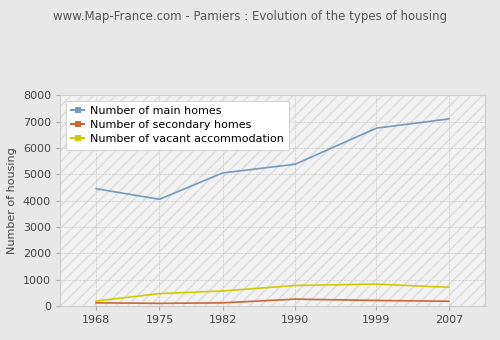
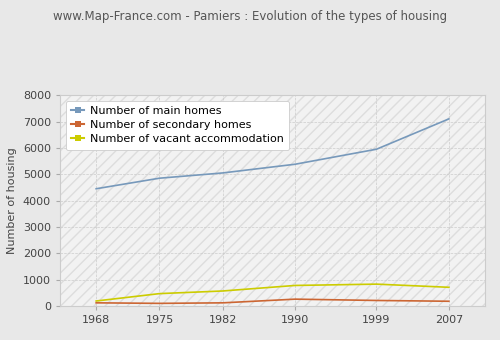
Number of main homes/1975: 4050 -> 4850
Number of main homes/1999: 6750 -> 5950
